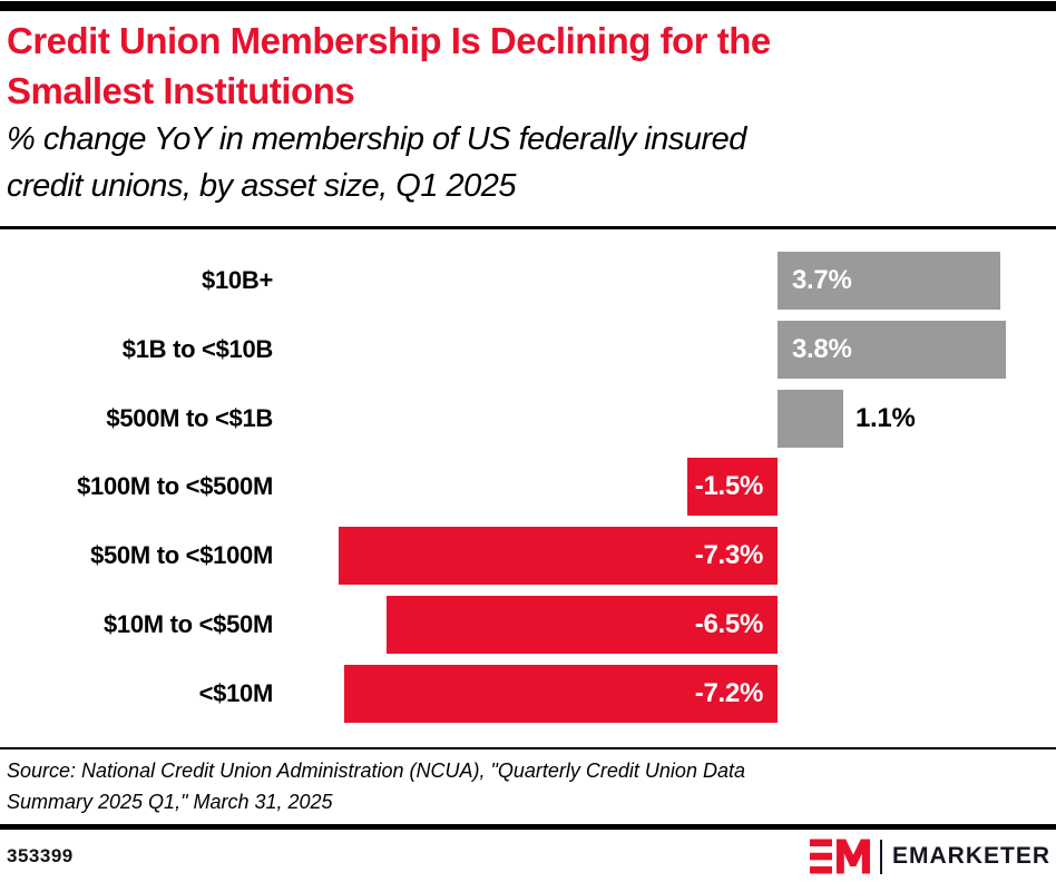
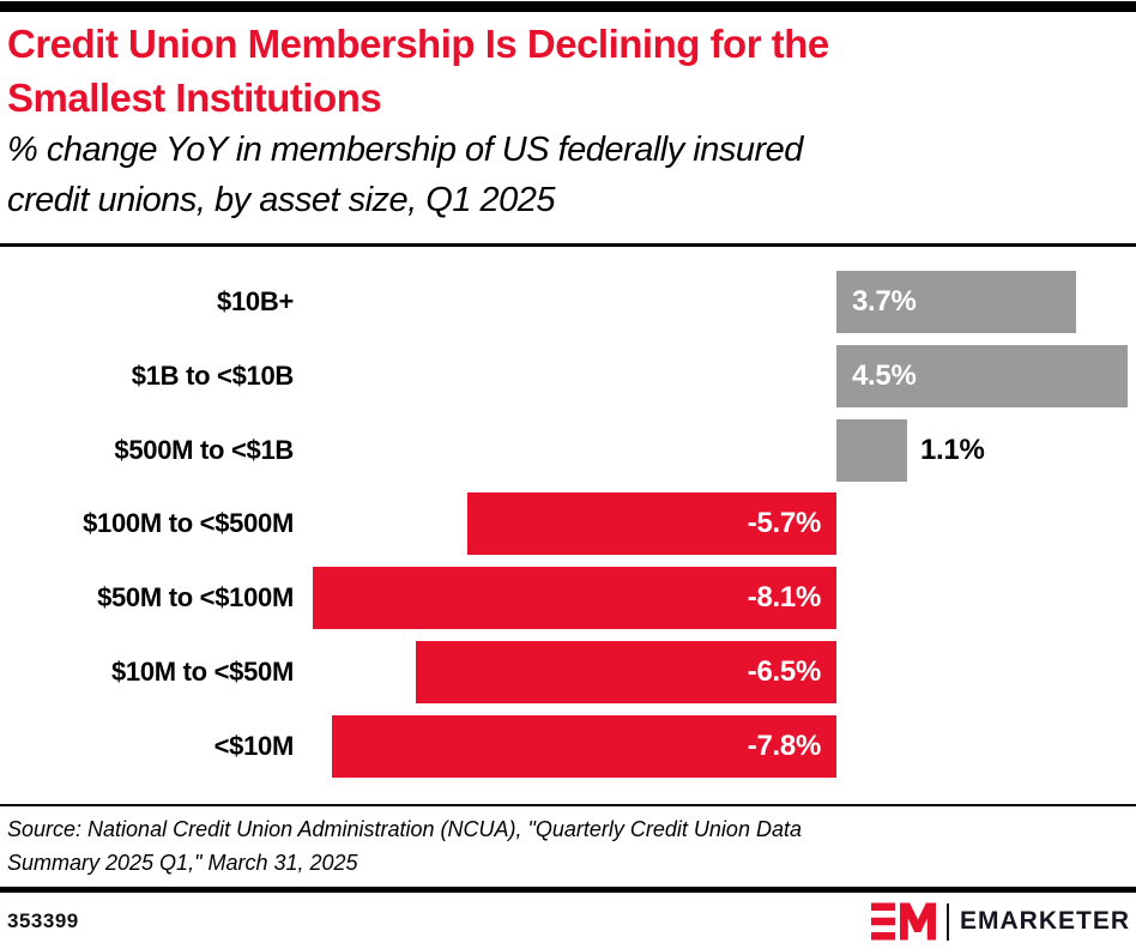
$1B to <$10B: 3.8% -> 4.5%
$100M to <$500M: -1.5% -> -5.7%
$50M to <$100M: -7.3% -> -8.1%
<$10M: -7.2% -> -7.8%
